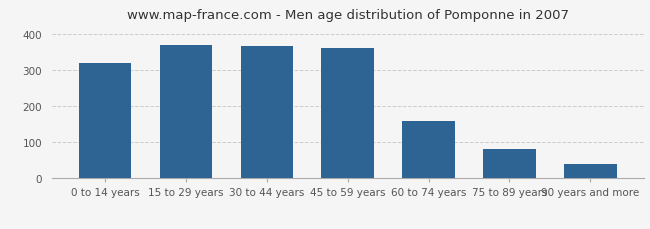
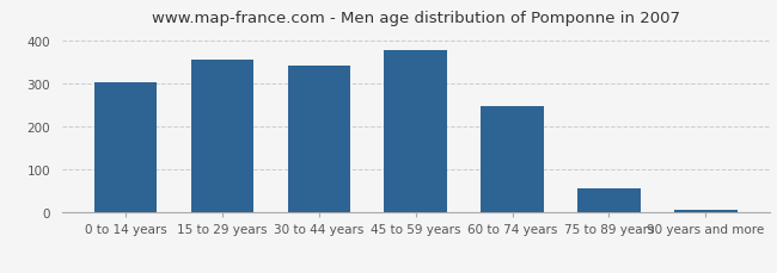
0 to 14 years: 320 -> 302
15 to 29 years: 370 -> 355
30 to 44 years: 365 -> 342
45 to 59 years: 360 -> 378
60 to 74 years: 160 -> 247
75 to 89 years: 80 -> 57
90 years and more: 40 -> 8
